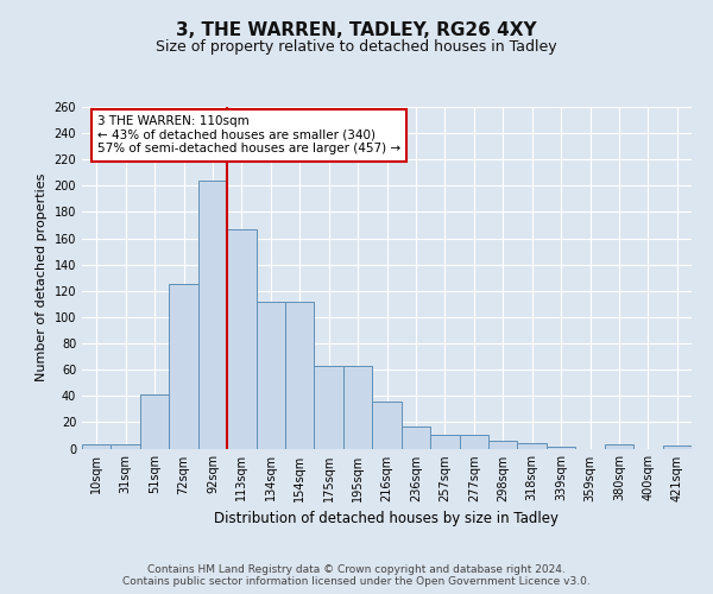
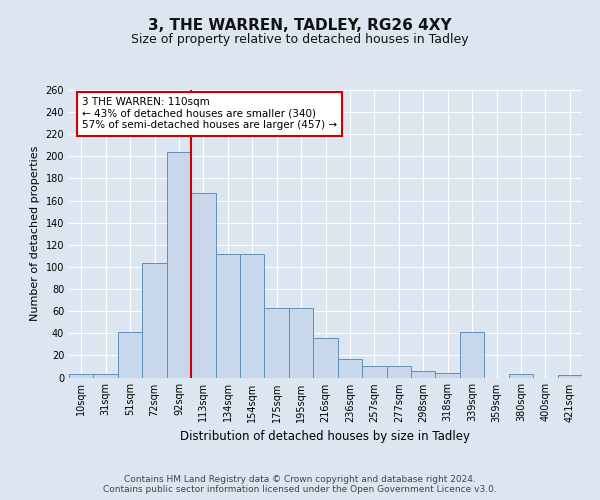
72sqm: 125 -> 104
339sqm: 1 -> 41
